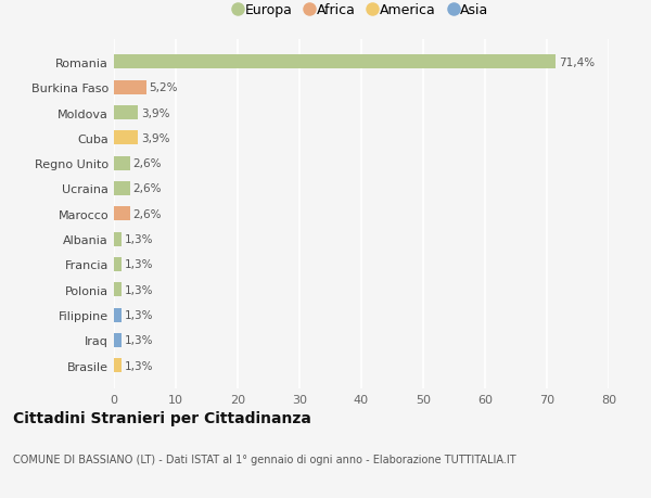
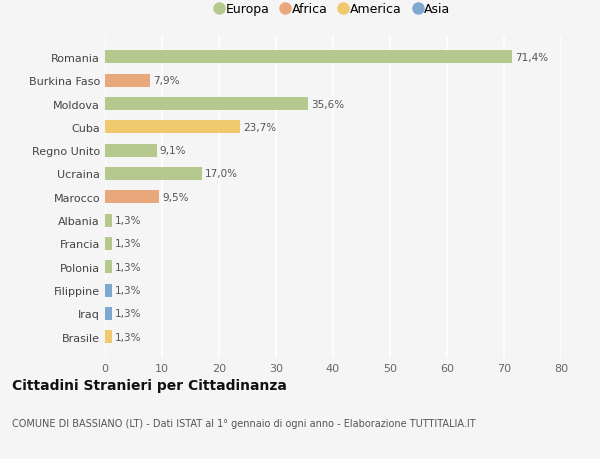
Burkina Faso: 5,2% -> 7,9%
Moldova: 3,9% -> 35,6%
Cuba: 3,9% -> 23,7%
Regno Unito: 2,6% -> 9,1%
Ucraina: 2,6% -> 17,0%
Marocco: 2,6% -> 9,5%
